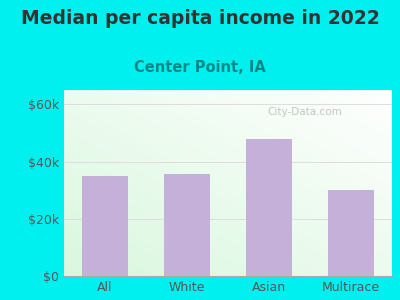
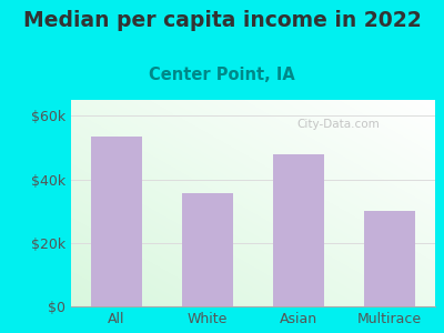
All: $35.0k -> $53.5k
